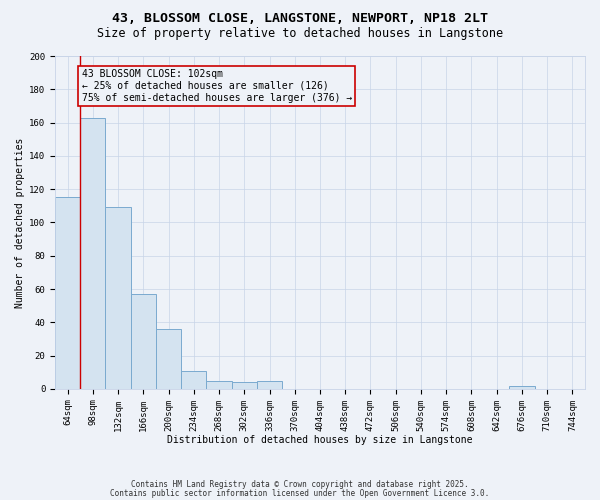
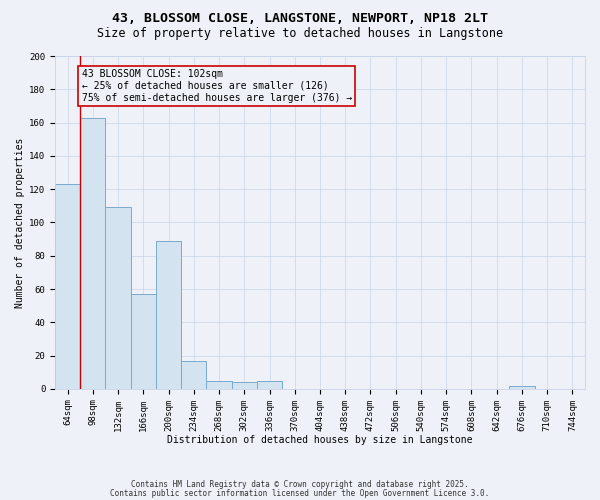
64sqm: 115 -> 123
200sqm: 36 -> 89
234sqm: 11 -> 17
